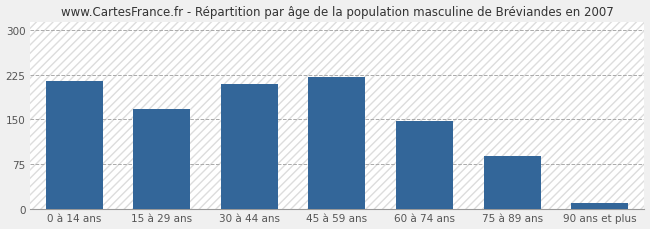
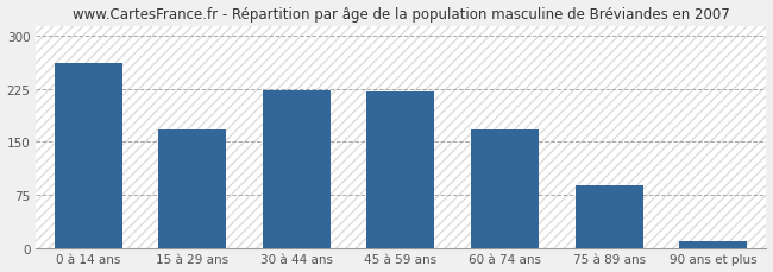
0 à 14 ans: 215 -> 262
30 à 44 ans: 210 -> 224
60 à 74 ans: 148 -> 168
